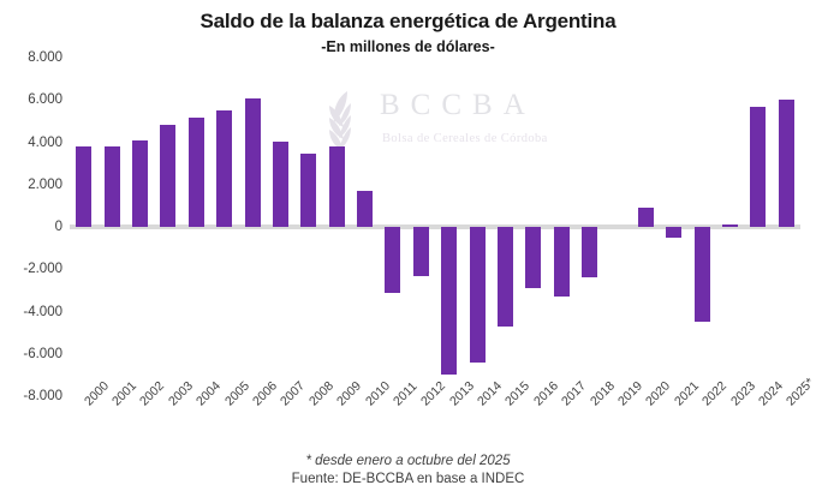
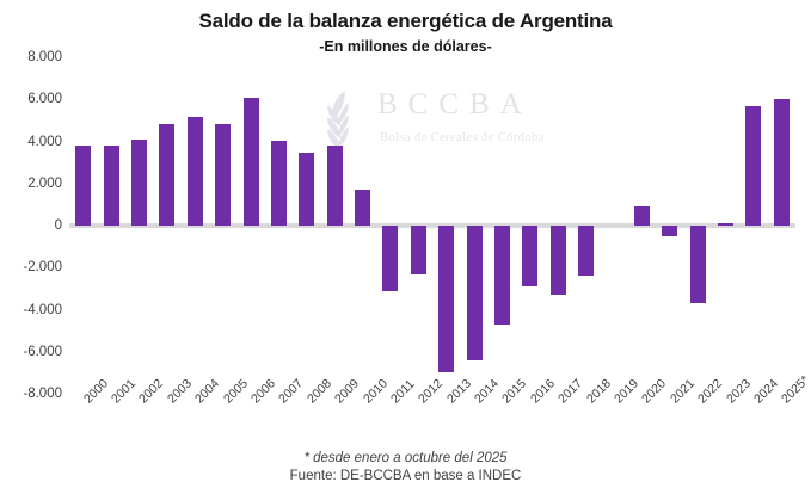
2005: 5500 -> 4800
2022: -4500 -> -3700
